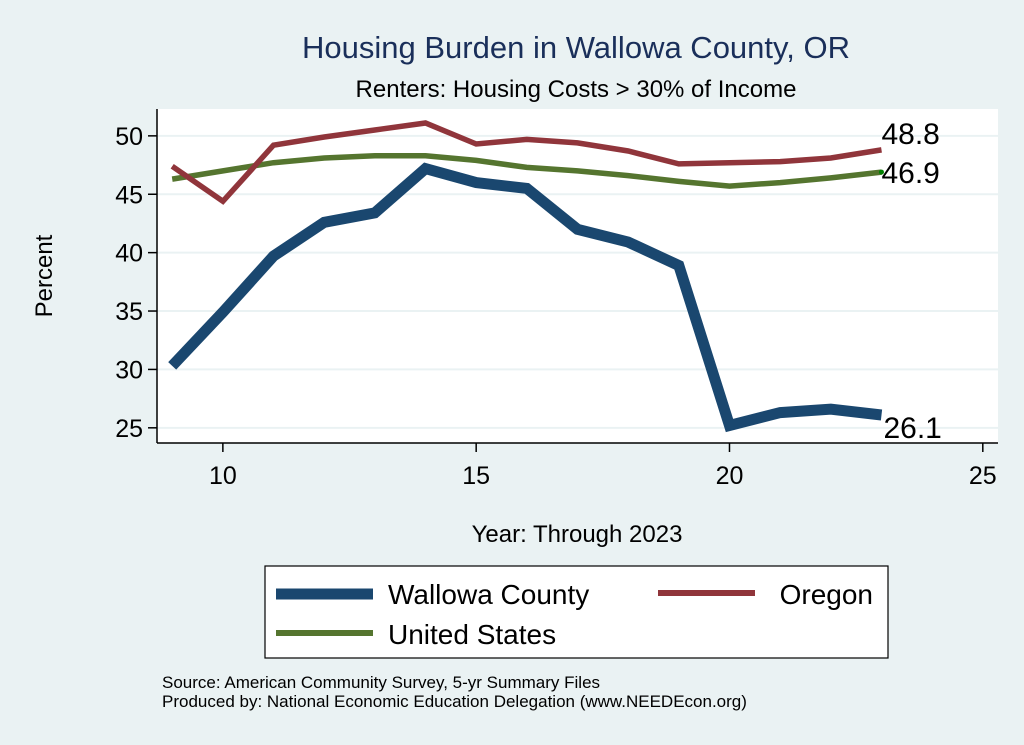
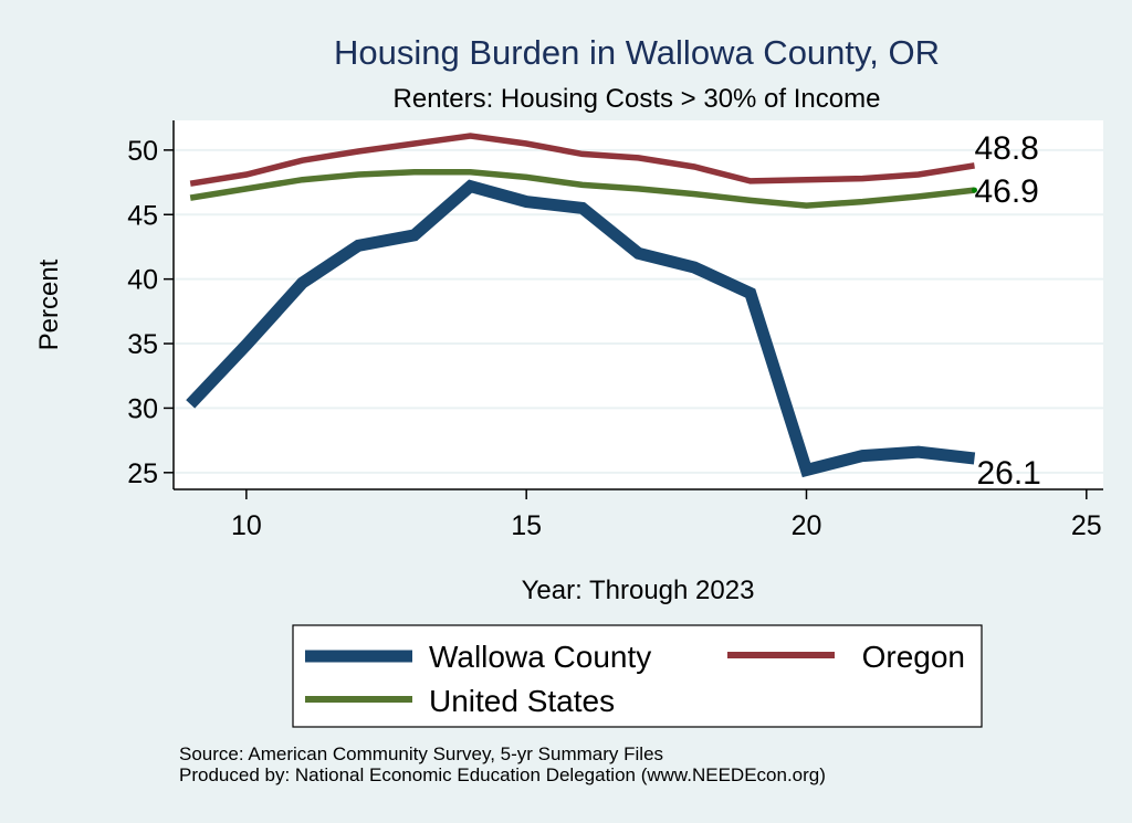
Oregon/10: 44.4 -> 48.1
Oregon/15: 49.3 -> 50.5
